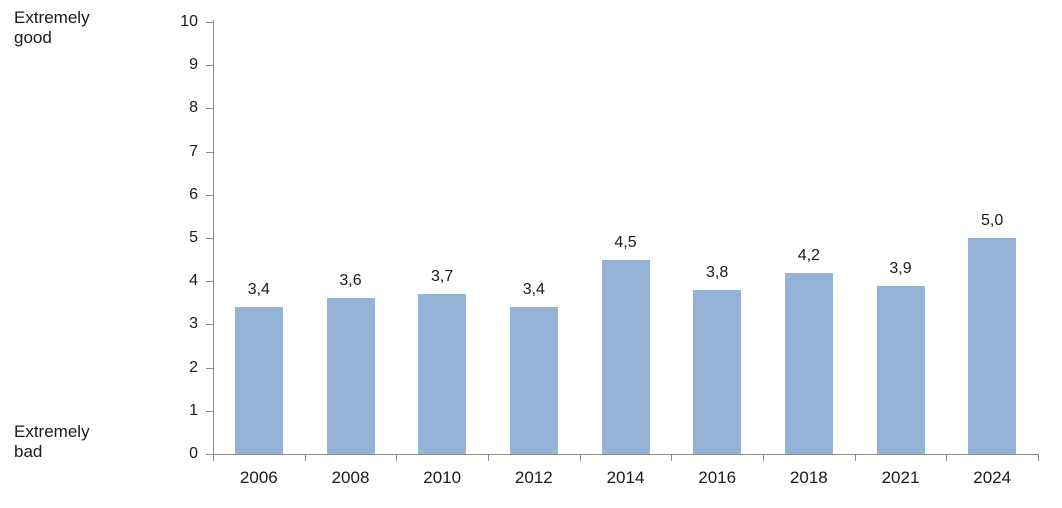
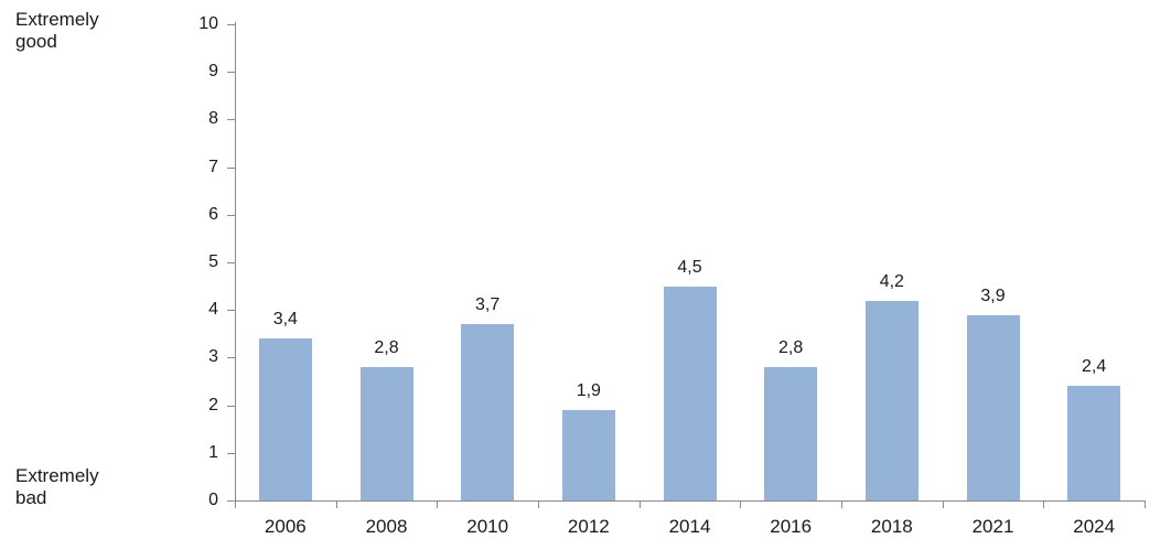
2008: 3,6 -> 2,8
2012: 3,4 -> 1,9
2016: 3,8 -> 2,8
2024: 5,0 -> 2,4
